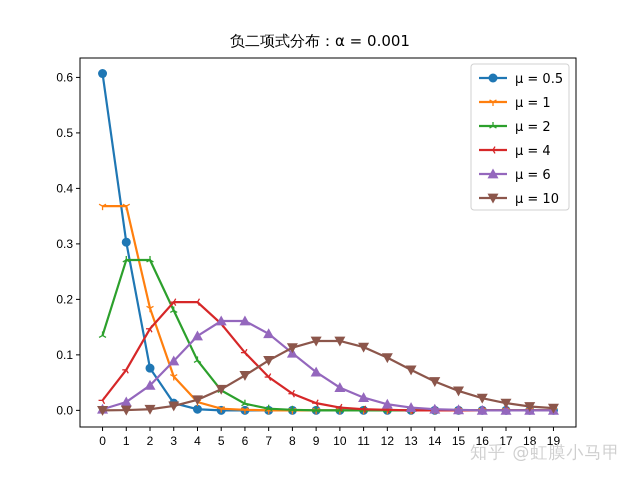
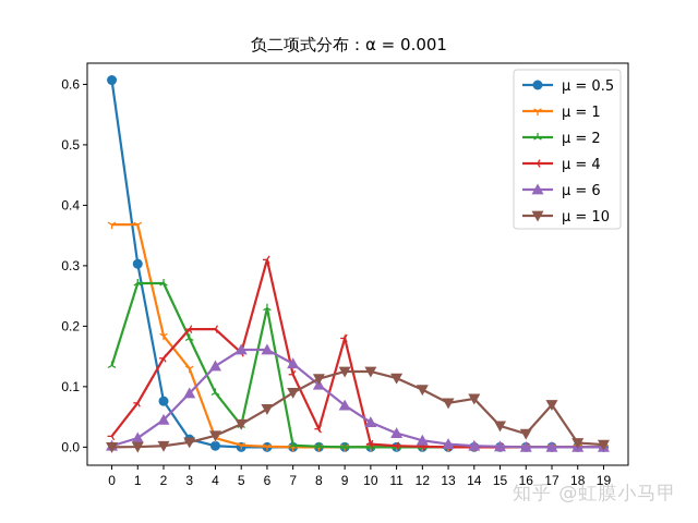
μ = 1/3: 0.06 -> 0.13
μ = 2/6: 0.01 -> 0.23
μ = 4/6: 0.10 -> 0.31
μ = 4/7: 0.06 -> 0.12
μ = 4/9: 0.01 -> 0.18
μ = 10/14: 0.05 -> 0.08
μ = 10/17: 0.01 -> 0.07
